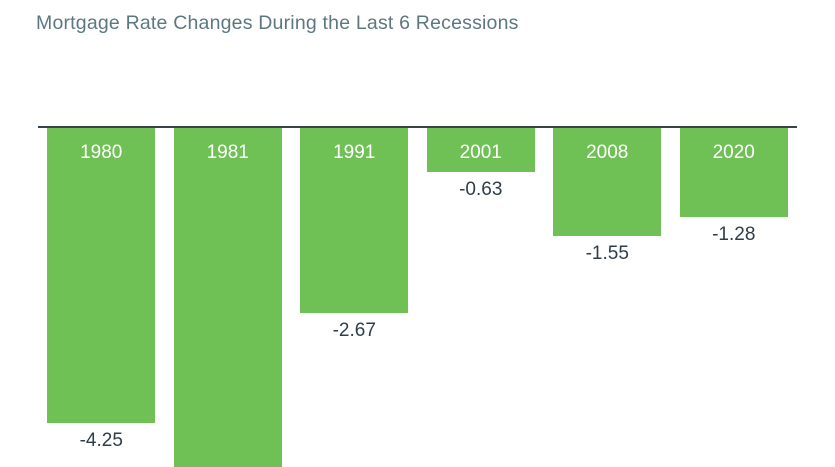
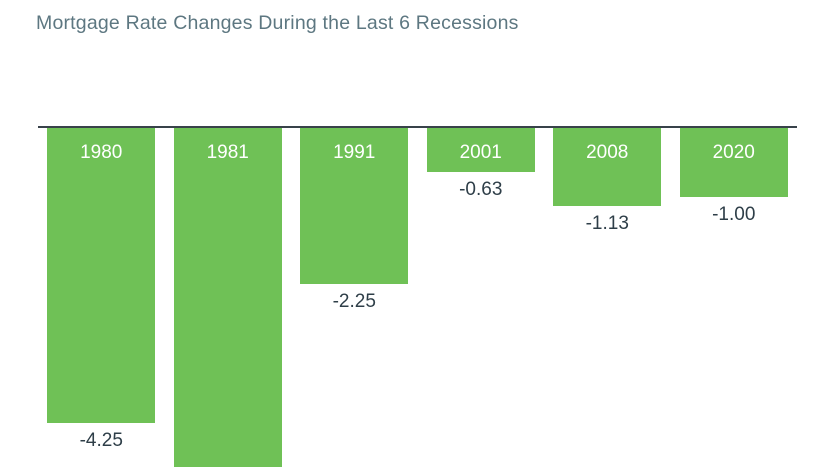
1991: -2.67 -> -2.25
2008: -1.55 -> -1.13
2020: -1.28 -> -1.00
